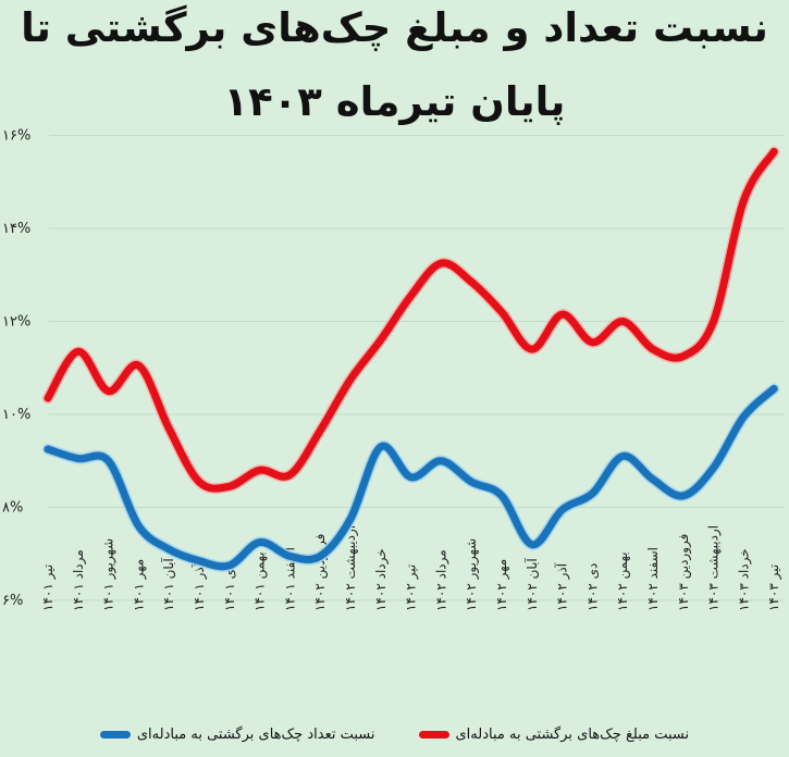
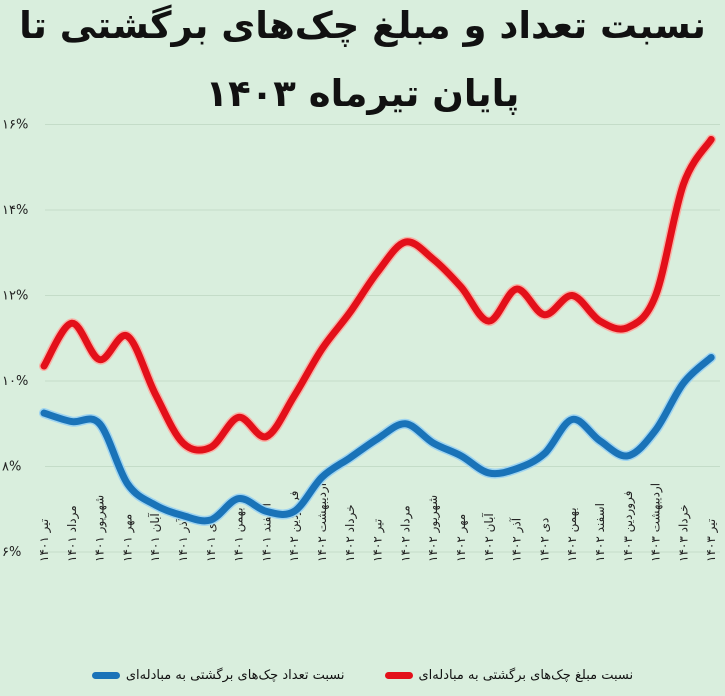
نسبت مبلغ چک‌های برگشتی به مبادله‌ای/بهمن ۱۴۰۱: 8.8% -> 9.2%
نسبت تعداد چک‌های برگشتی به مبادله‌ای/خرداد ۱۴۰۲: 9.3% -> 8.2%
نسبت تعداد چک‌های برگشتی به مبادله‌ای/آبان ۱۴۰۲: 7.2% -> 7.8%
